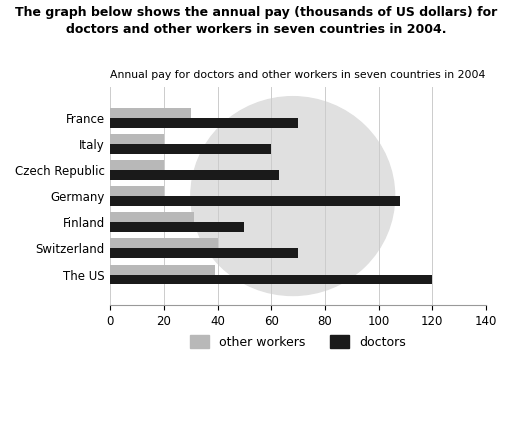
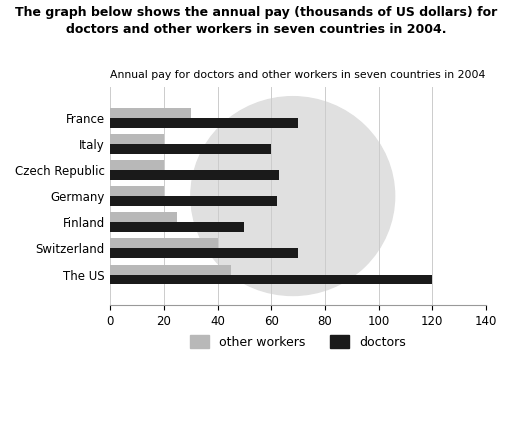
doctors/Germany: 108 -> 62
other workers/Finland: 31 -> 25
other workers/The US: 39 -> 45
